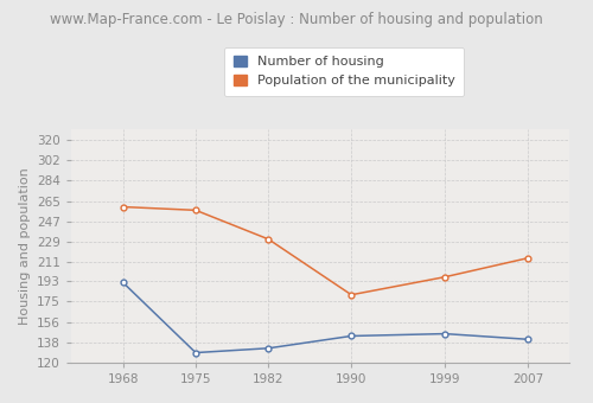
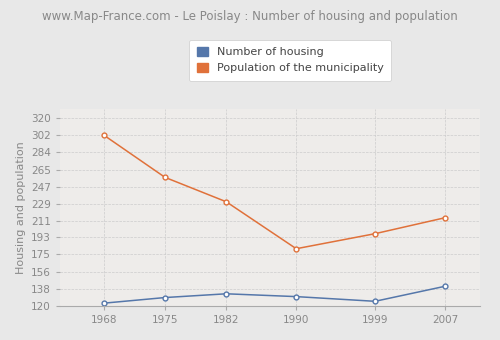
Number of housing/1968: 192 -> 123
Population of the municipality/1968: 260 -> 302
Number of housing/1990: 144 -> 130
Number of housing/1999: 146 -> 125
